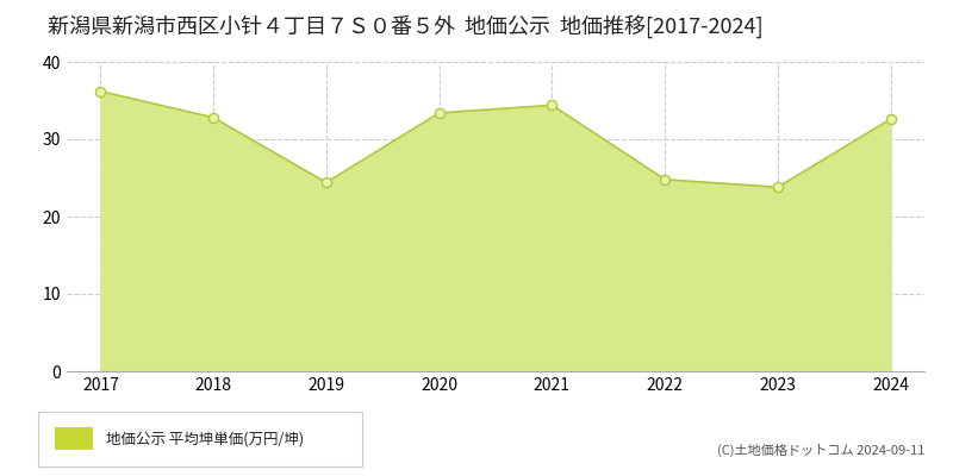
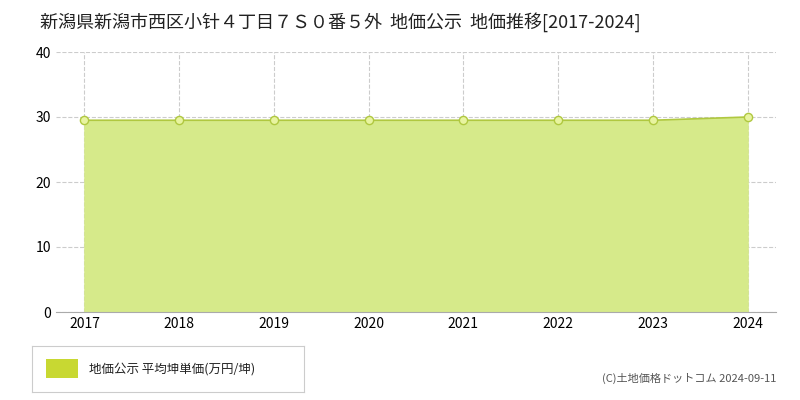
2017: 36.2 -> 29.5
2018: 32.8 -> 29.5
2019: 24.4 -> 29.5
2020: 33.4 -> 29.5
2021: 34.4 -> 29.5
2022: 24.8 -> 29.5
2023: 23.8 -> 29.5
2024: 32.6 -> 30.0
